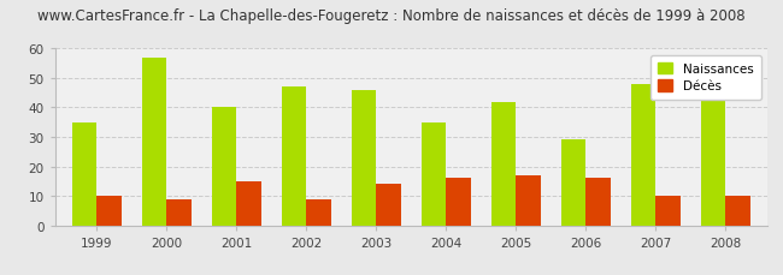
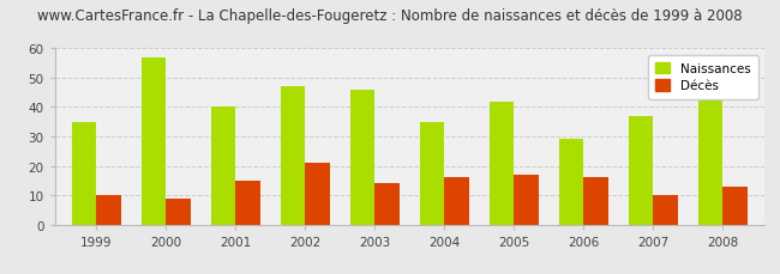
Décès/2002: 9 -> 21
Naissances/2007: 48 -> 37
Décès/2008: 10 -> 13
